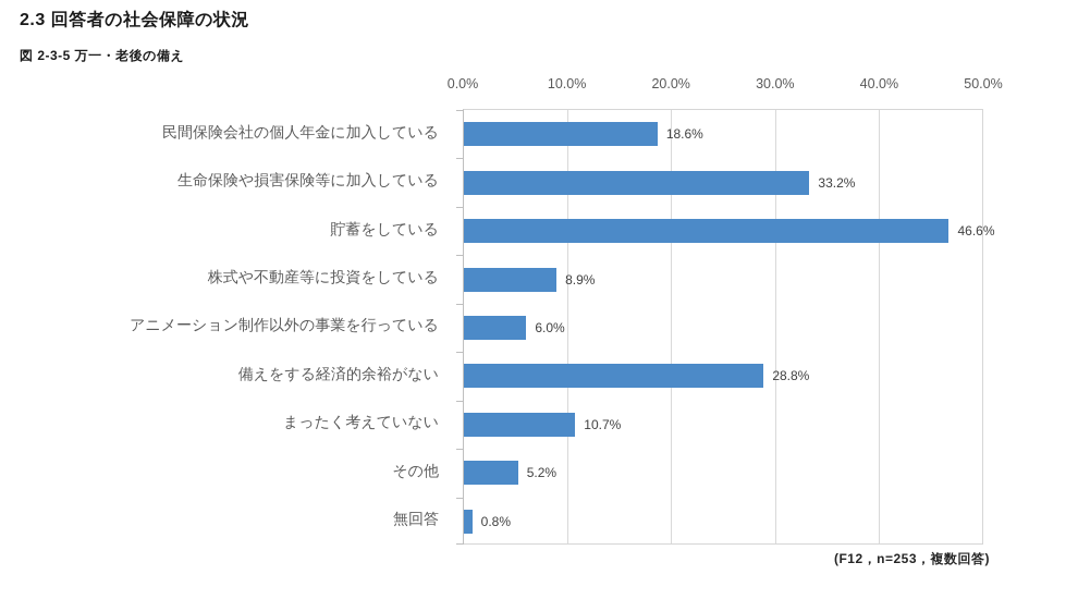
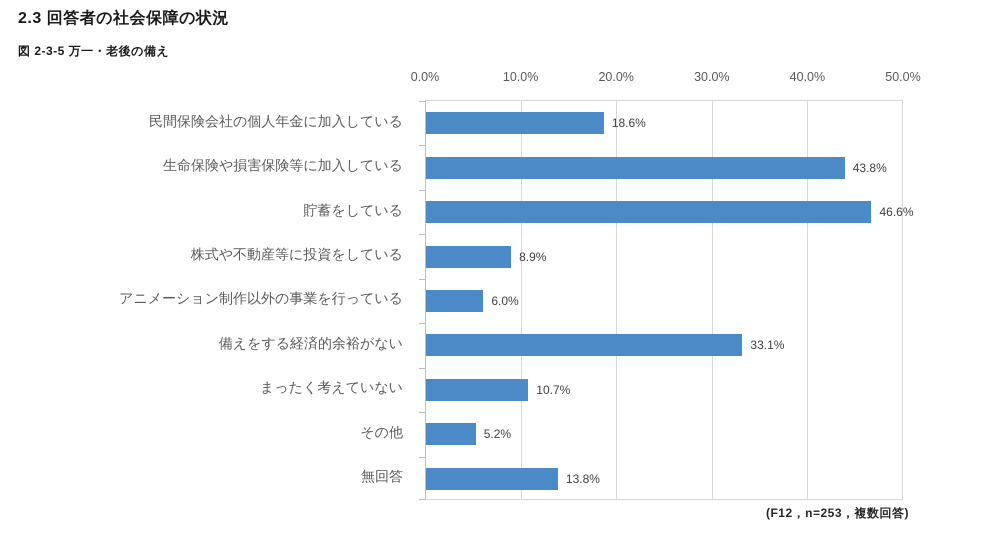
生命保険や損害保険等に加入している: 33.2% -> 43.8%
備えをする経済的余裕がない: 28.8% -> 33.1%
無回答: 0.8% -> 13.8%
